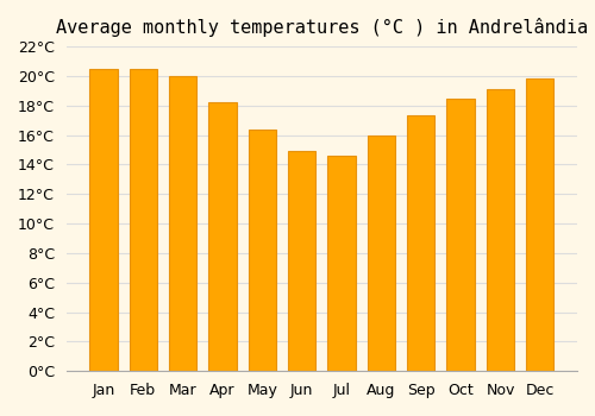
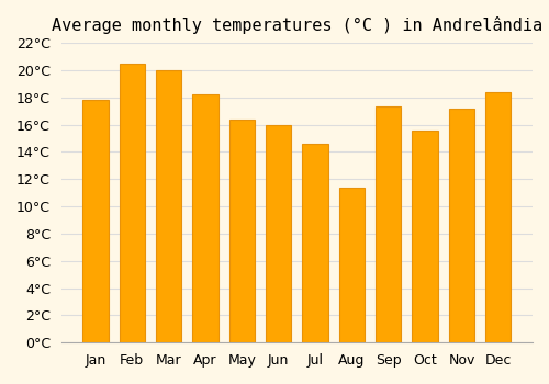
Jan: 20.5°C -> 17.8°C
Jun: 14.9°C -> 16.0°C
Aug: 16.0°C -> 11.4°C
Oct: 18.5°C -> 15.6°C
Nov: 19.1°C -> 17.2°C
Dec: 19.8°C -> 18.4°C
